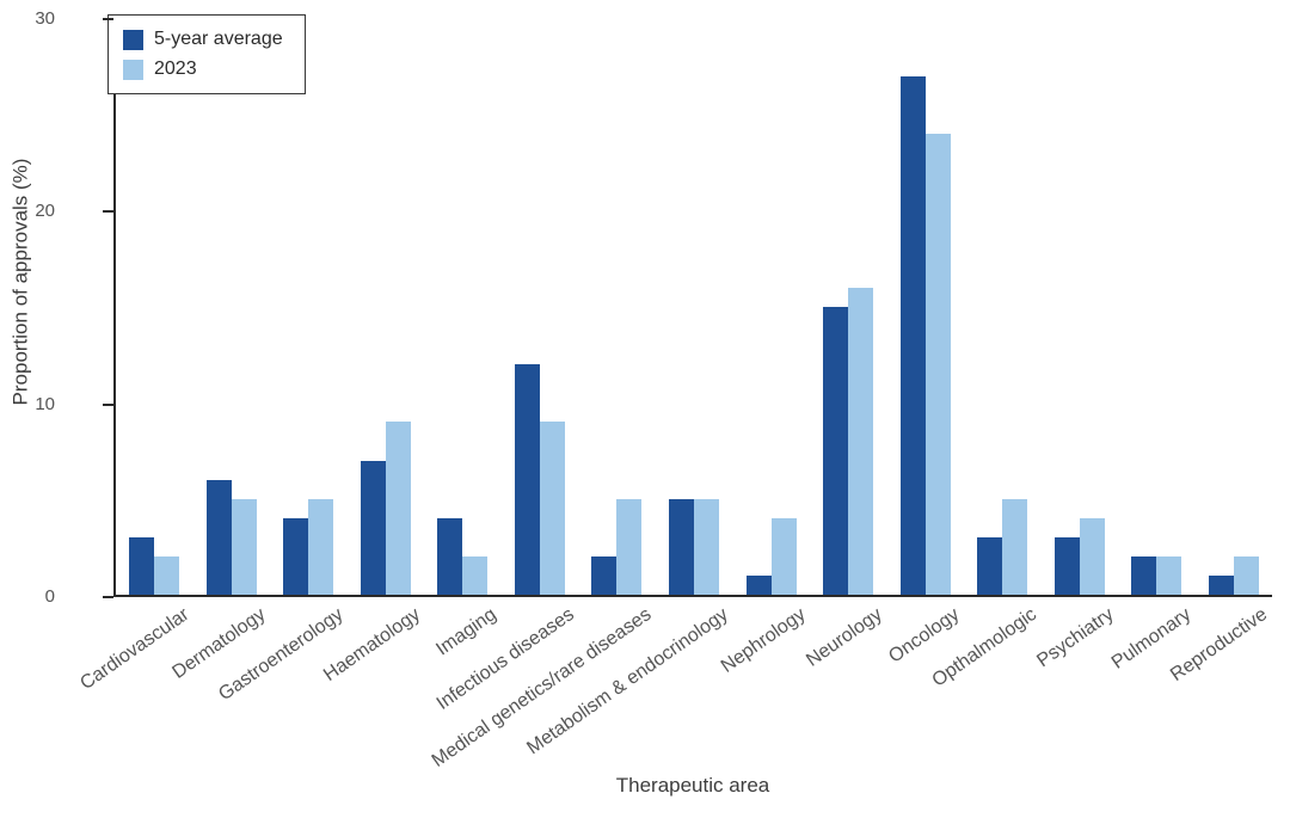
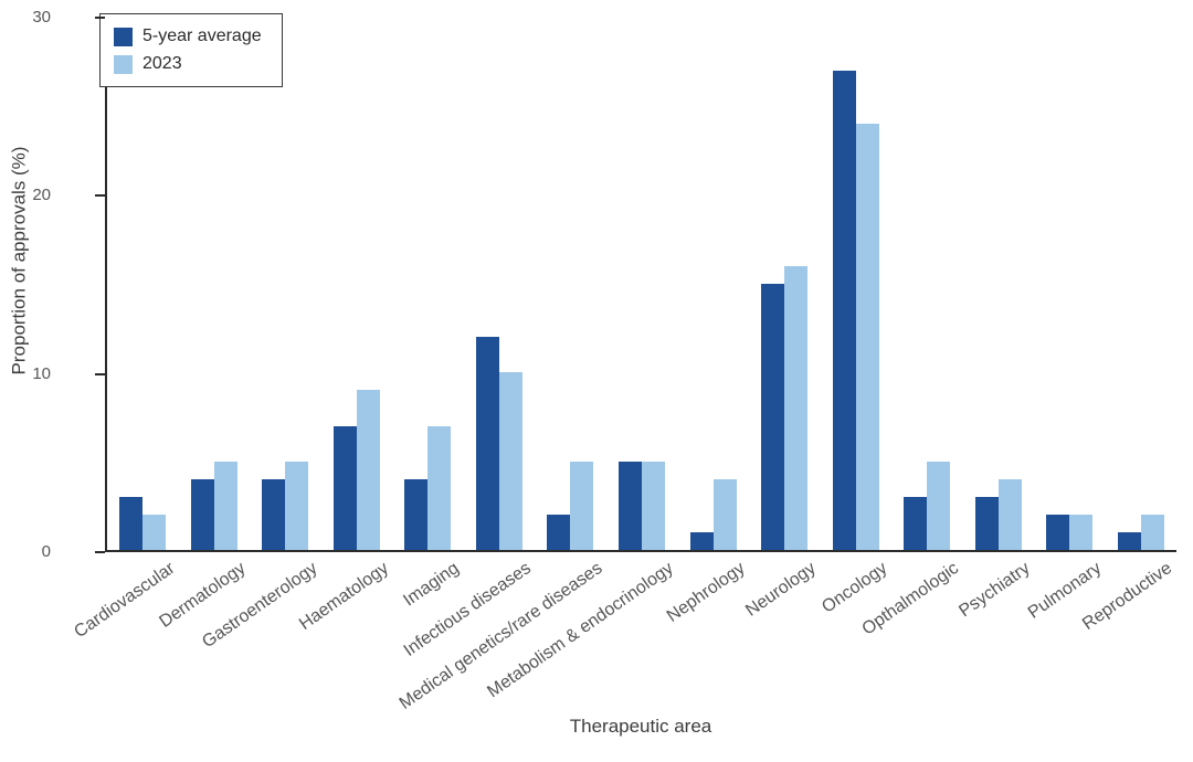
5-year average/Dermatology: 6 -> 4
2023/Imaging: 2 -> 7
2023/Infectious diseases: 9 -> 10
